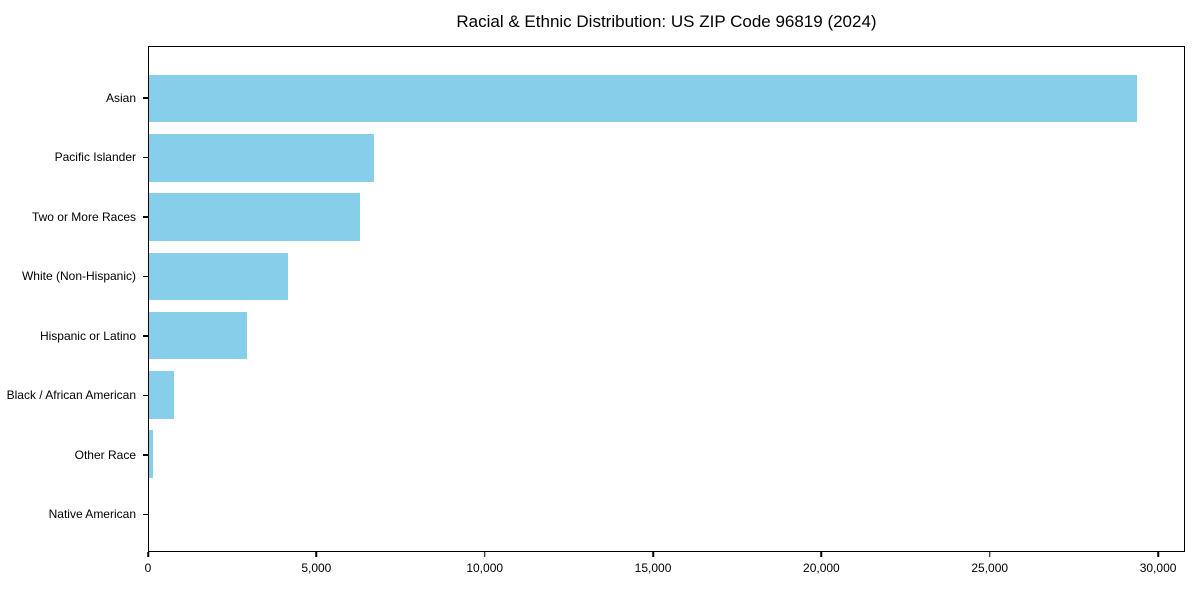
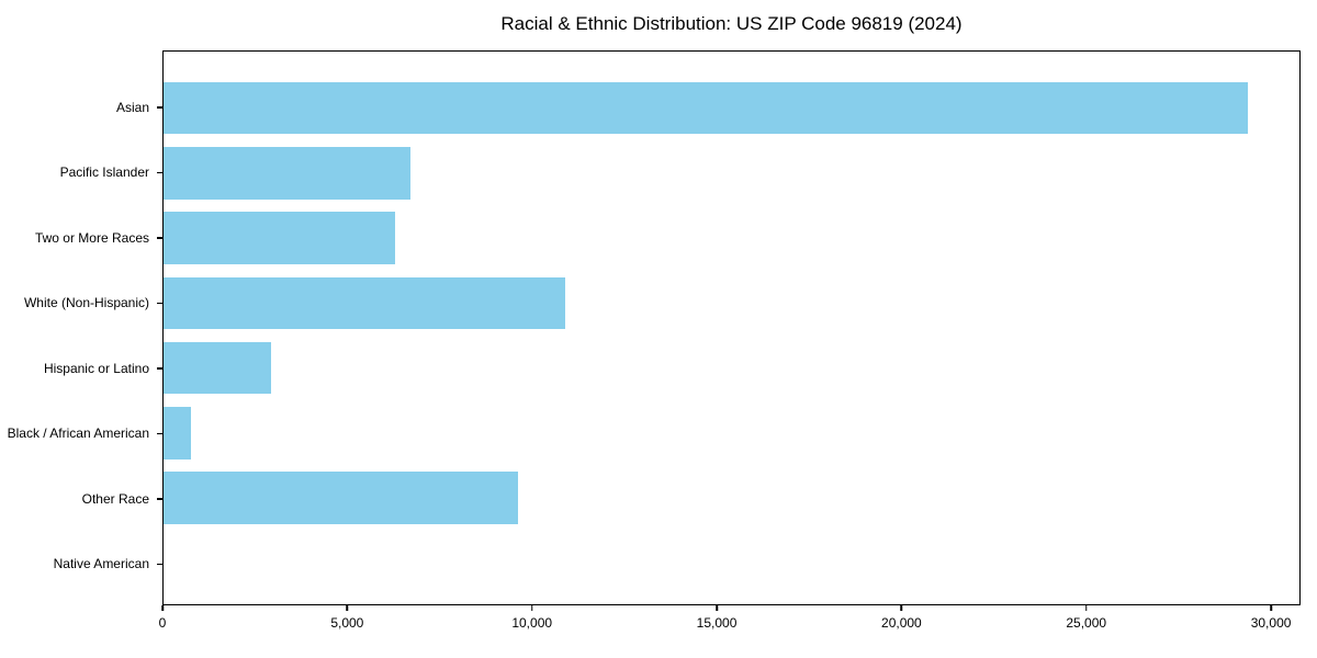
White (Non-Hispanic): 4200 -> 10900
Other Race: 100 -> 9600
